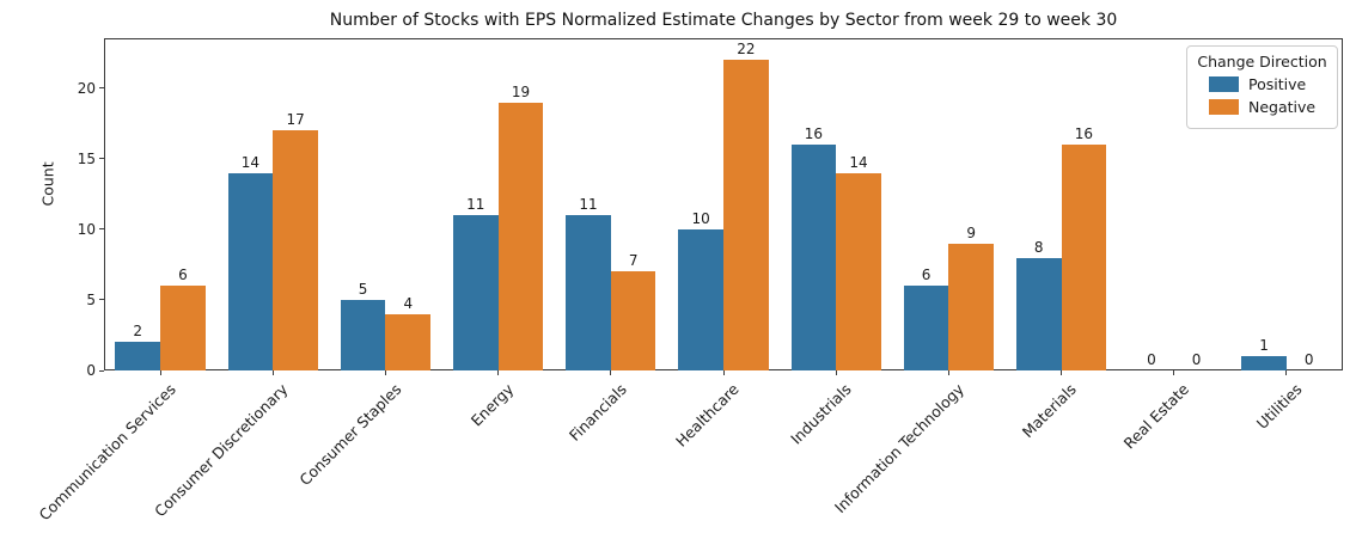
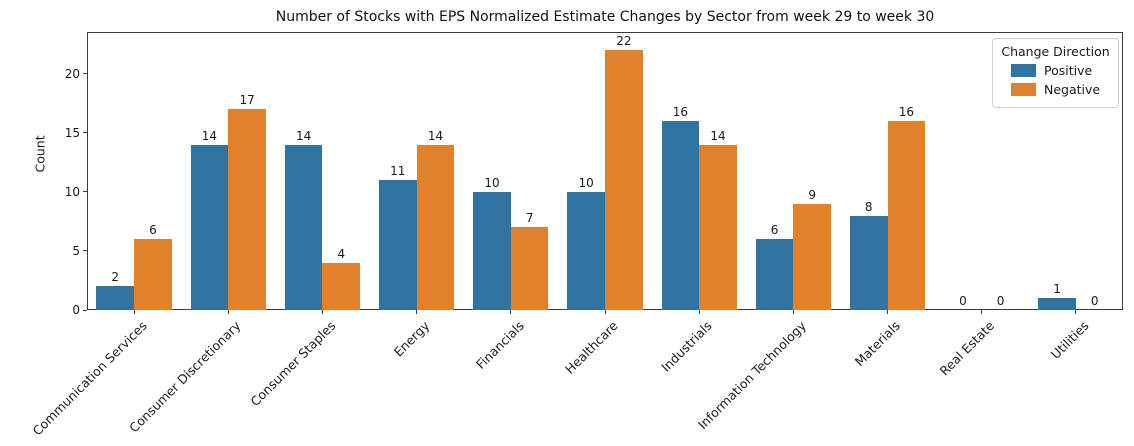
Positive/Consumer Staples: 5 -> 14
Negative/Energy: 19 -> 14
Positive/Financials: 11 -> 10
